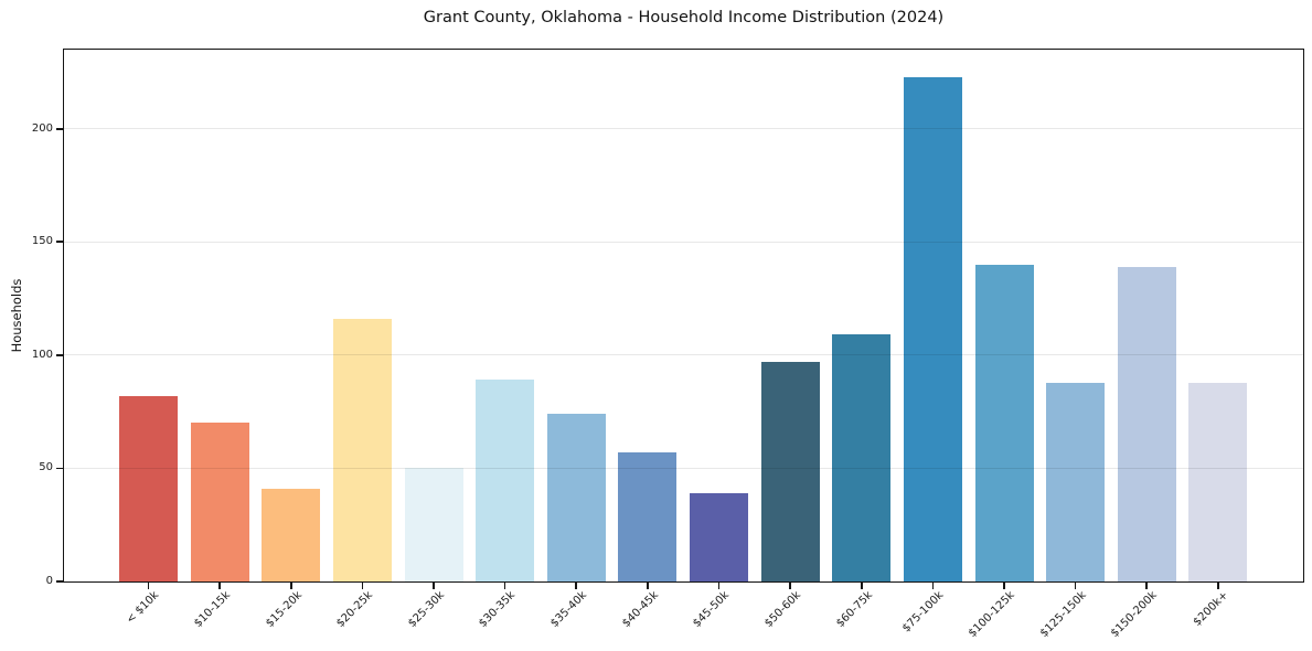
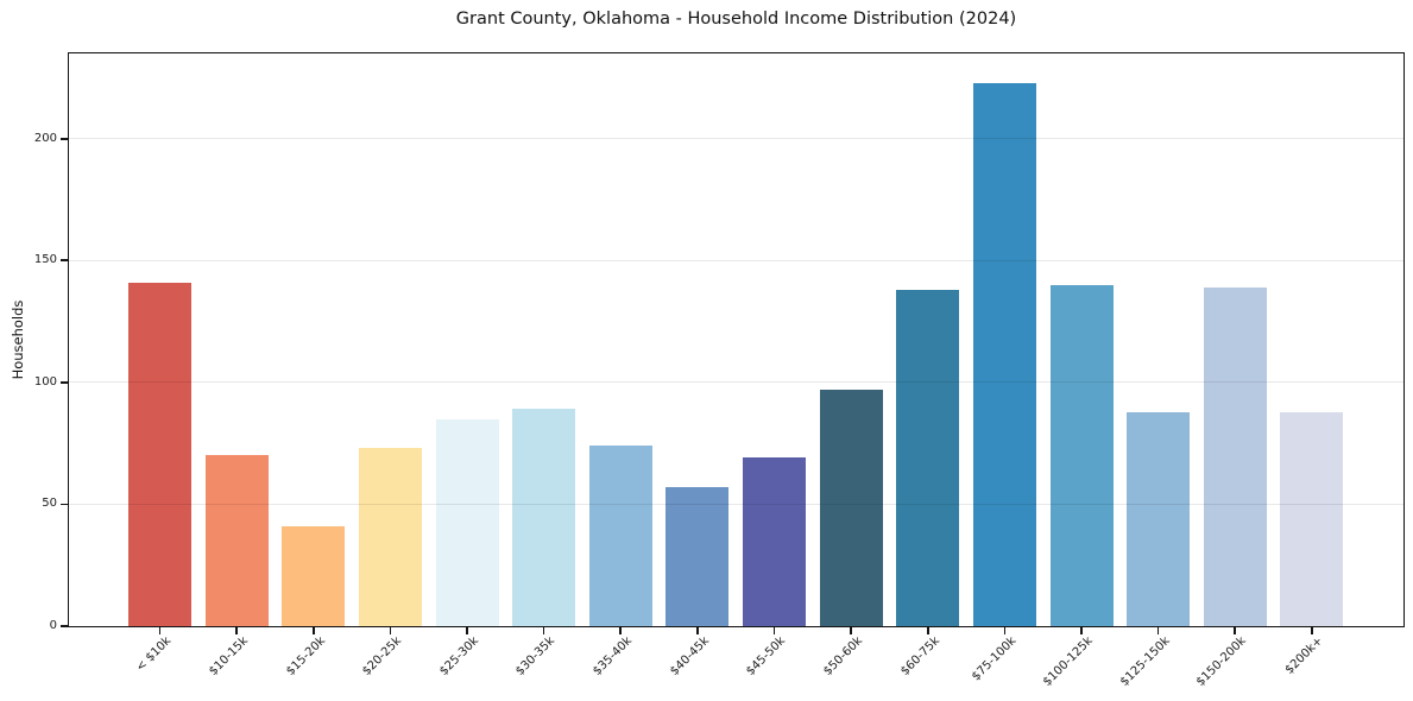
< $10k: 82 -> 141
$20-25k: 116 -> 73
$25-30k: 50 -> 85
$45-50k: 39 -> 69
$60-75k: 109 -> 138
